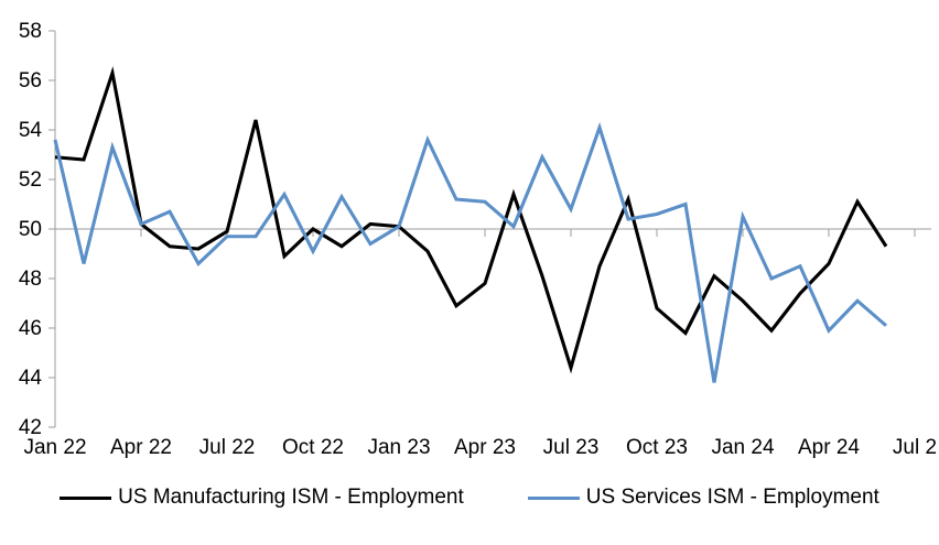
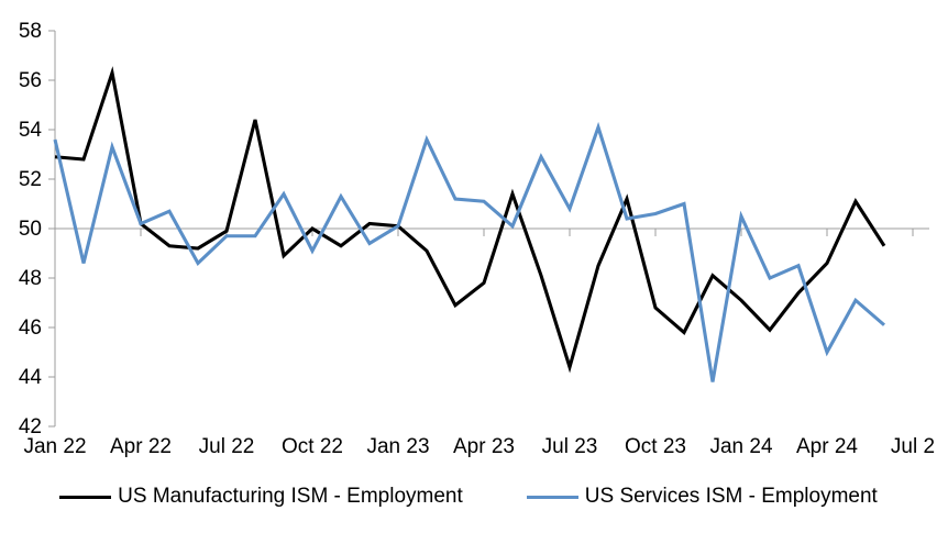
US Services ISM - Employment/Apr 24: 45.9 -> 45.0
